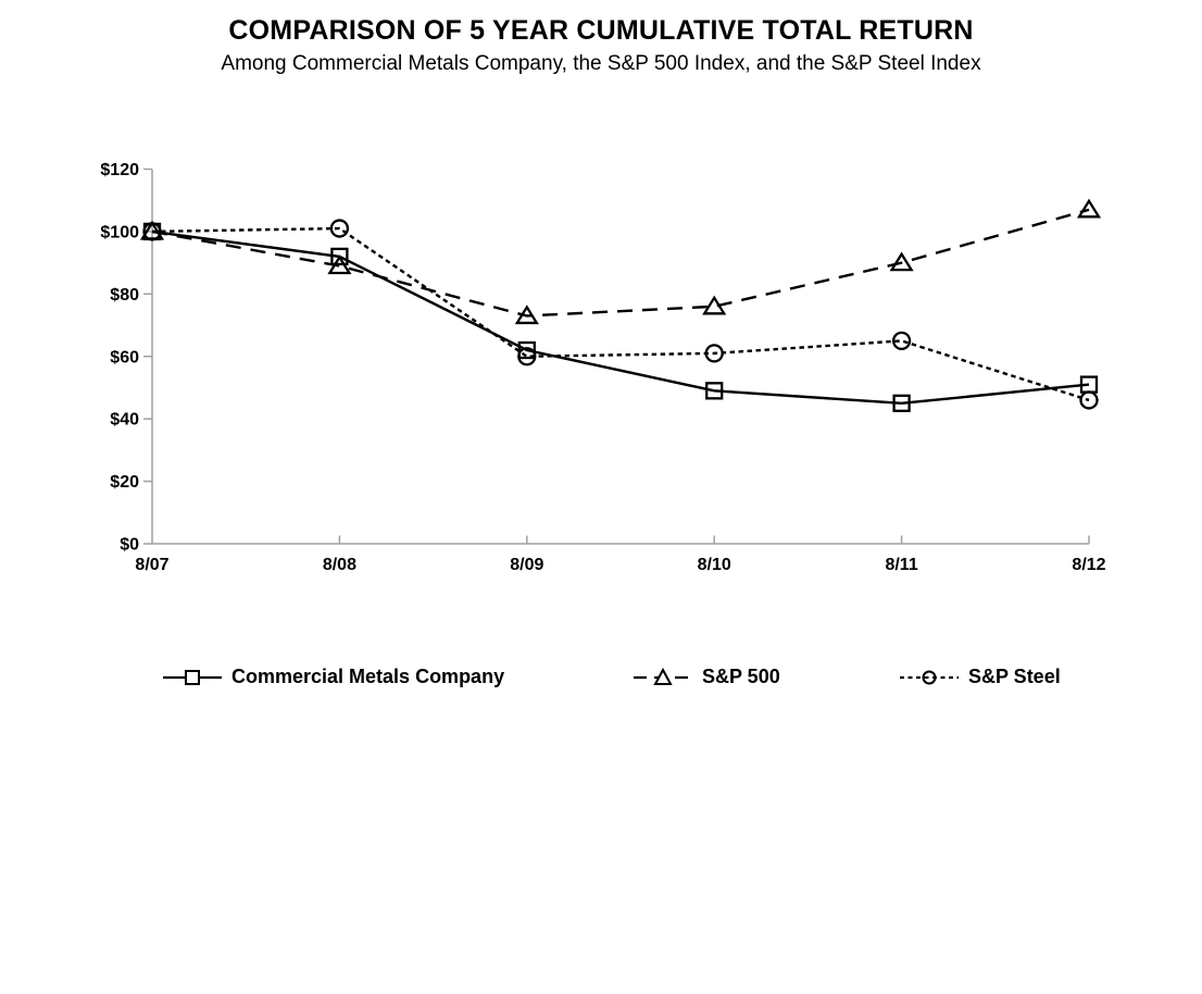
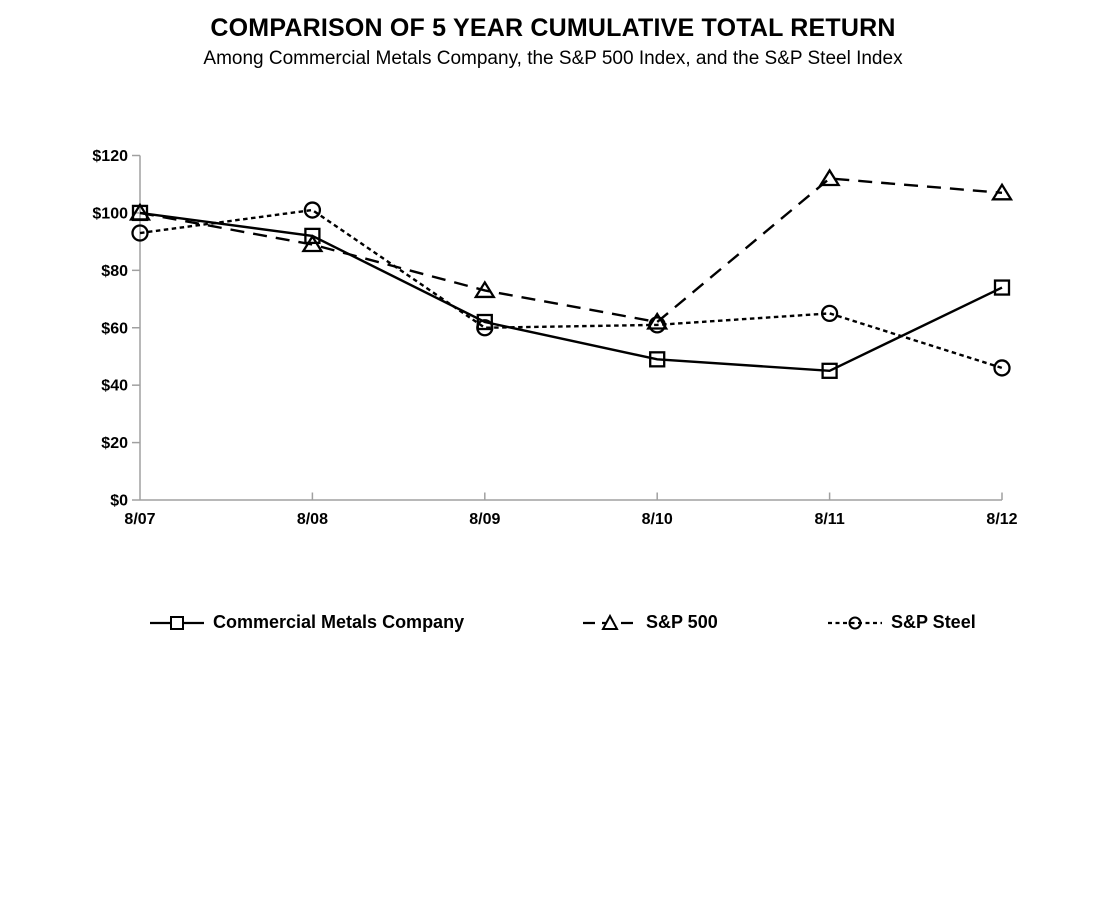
S&P Steel/8/07: $100 -> $93
S&P 500/8/10: $76 -> $62
S&P 500/8/11: $90 -> $112
Commercial Metals Company/8/12: $51 -> $74
